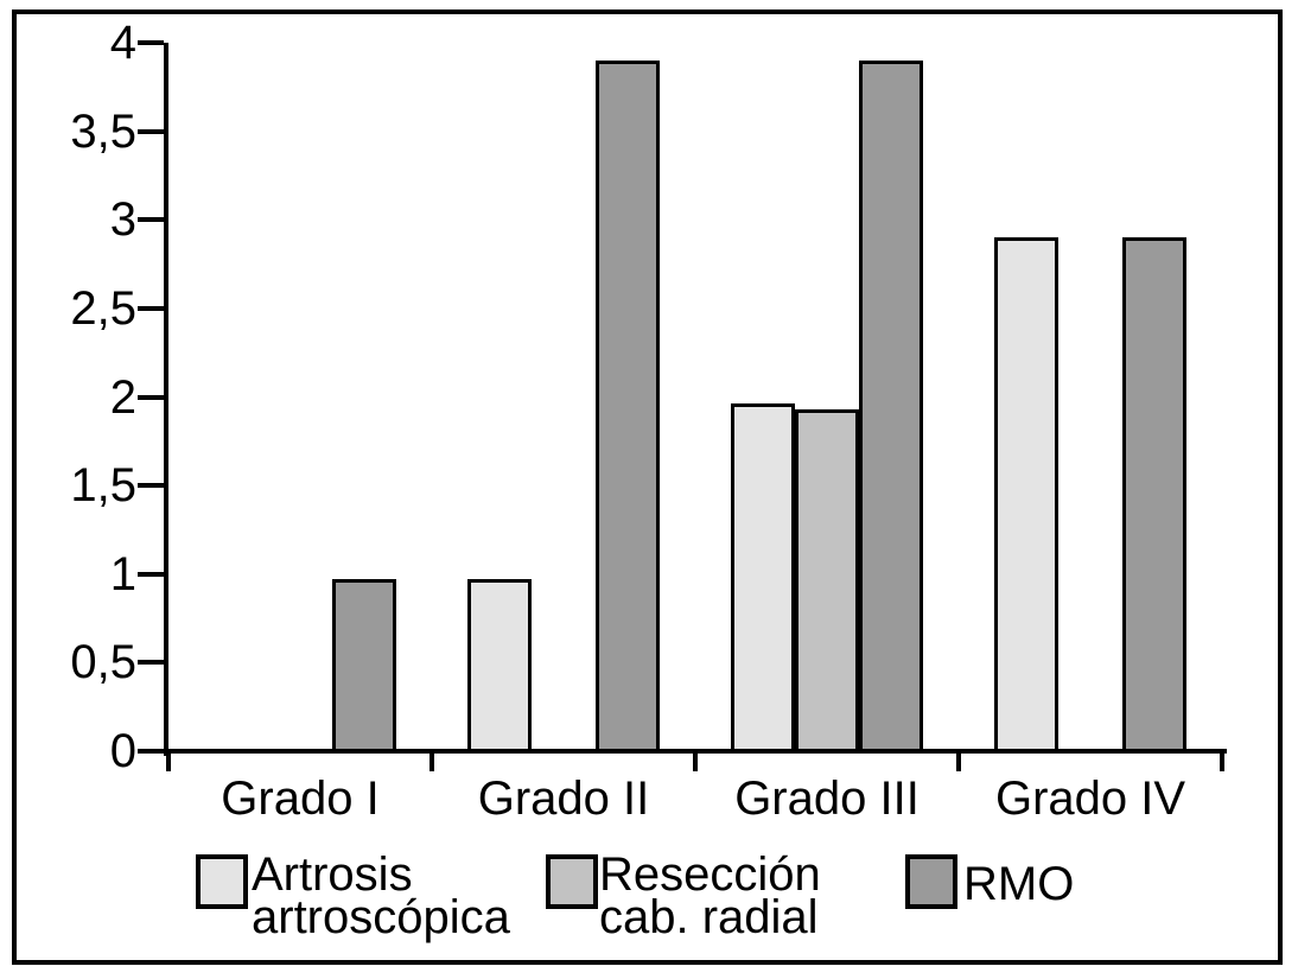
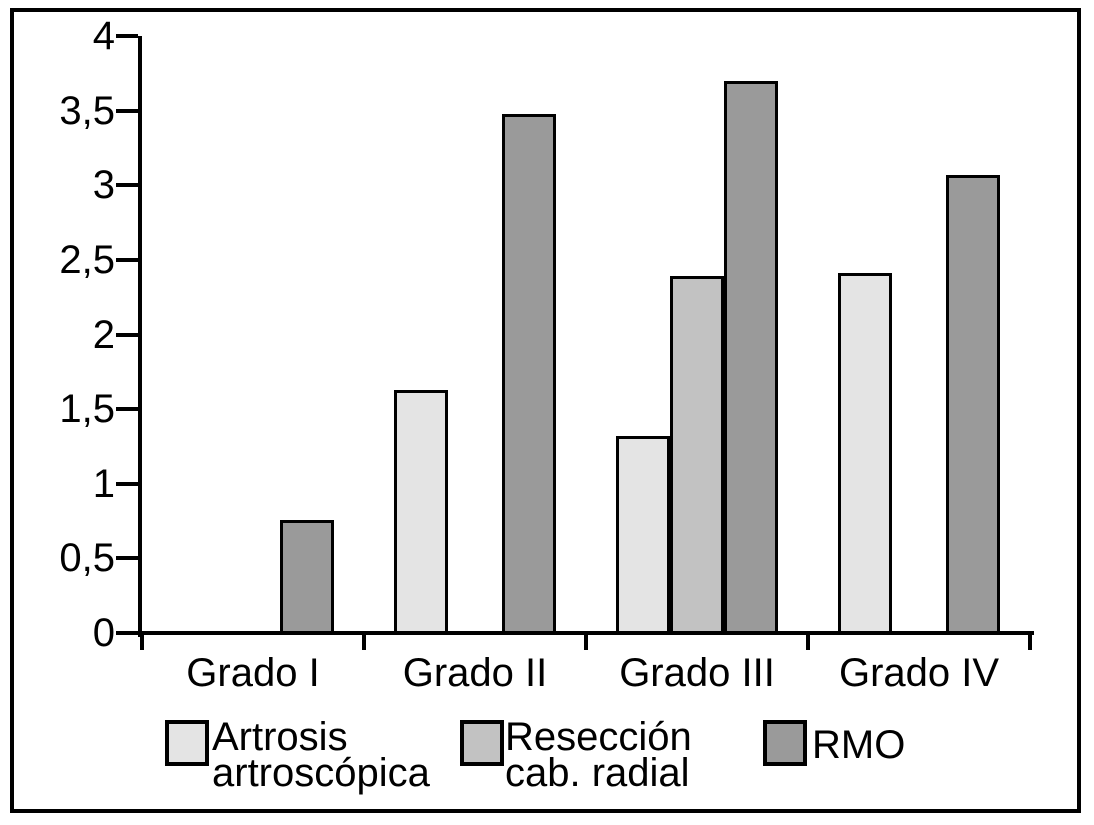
RMO/Grado I: 0.97 -> 0.76
Artrosis artroscópica/Grado II: 0.97 -> 1.63
RMO/Grado II: 3.90 -> 3.48
Artrosis artroscópica/Grado III: 1.96 -> 1.32
Resección cab. radial/Grado III: 1.93 -> 2.39
RMO/Grado III: 3.90 -> 3.70
Artrosis artroscópica/Grado IV: 2.90 -> 2.41
RMO/Grado IV: 2.90 -> 3.07
